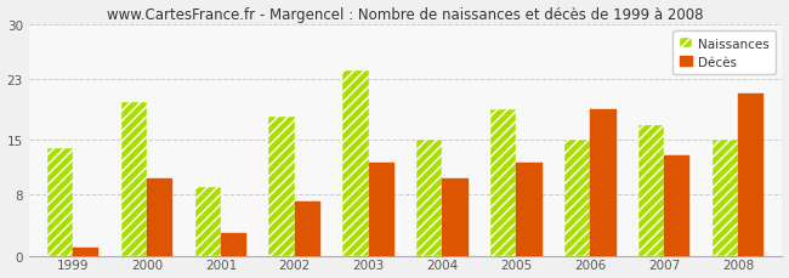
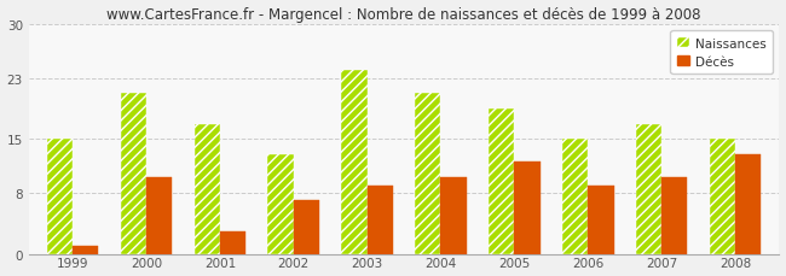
Naissances/1999: 14 -> 15
Naissances/2000: 20 -> 21
Naissances/2001: 9 -> 17
Naissances/2002: 18 -> 13
Décès/2003: 12 -> 9
Naissances/2004: 15 -> 21
Décès/2006: 19 -> 9
Décès/2007: 13 -> 10
Décès/2008: 21 -> 13
